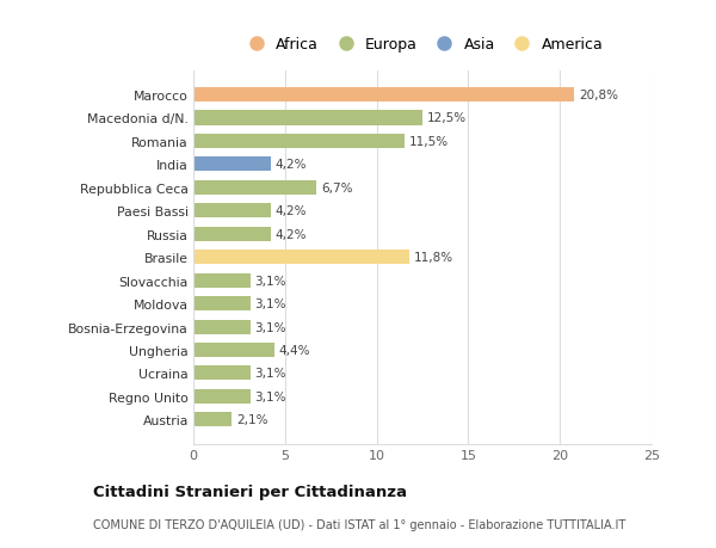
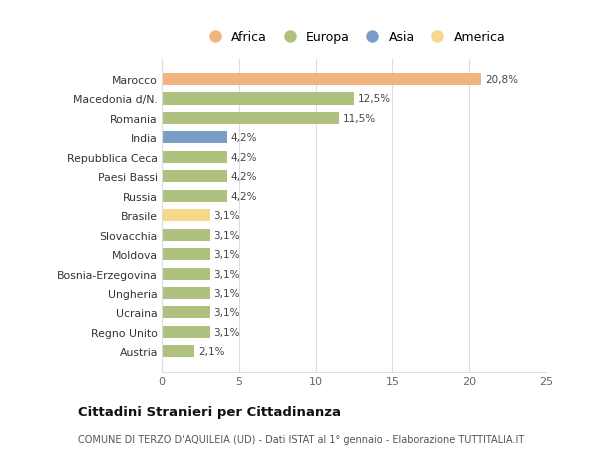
Repubblica Ceca: 6,7% -> 4,2%
Brasile: 11,8% -> 3,1%
Ungheria: 4,4% -> 3,1%
